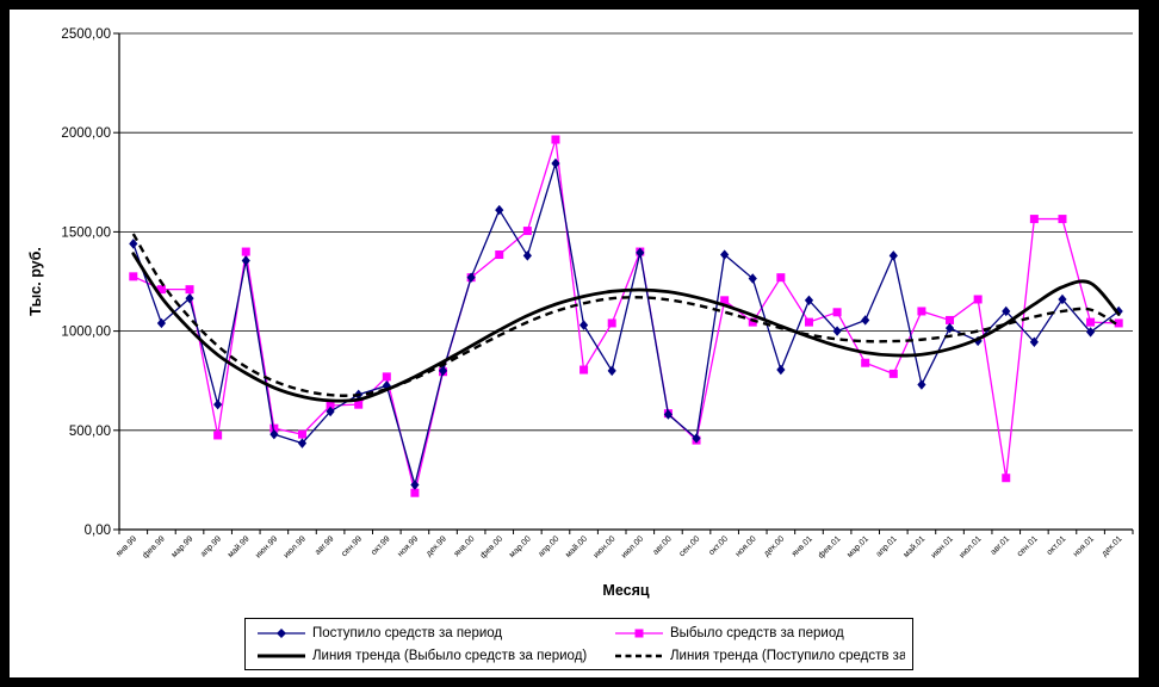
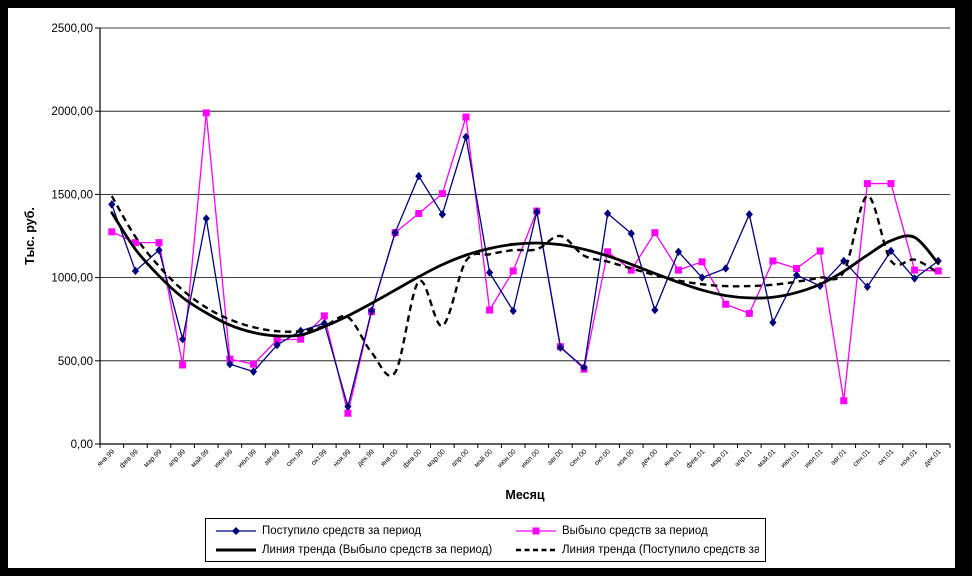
Выбыло средств за период/май.99: 1400 -> 1990
Линия тренда (Поступило средств за период)/дек.99: 830 -> 550
Линия тренда (Поступило средств за период)/янв.00: 900 -> 430
Линия тренда (Поступило средств за период)/мар.00: 1040 -> 710
Линия тренда (Поступило средств за период)/авг.00: 1160 -> 1250
Линия тренда (Поступило средств за период)/сен.01: 1070 -> 1490
